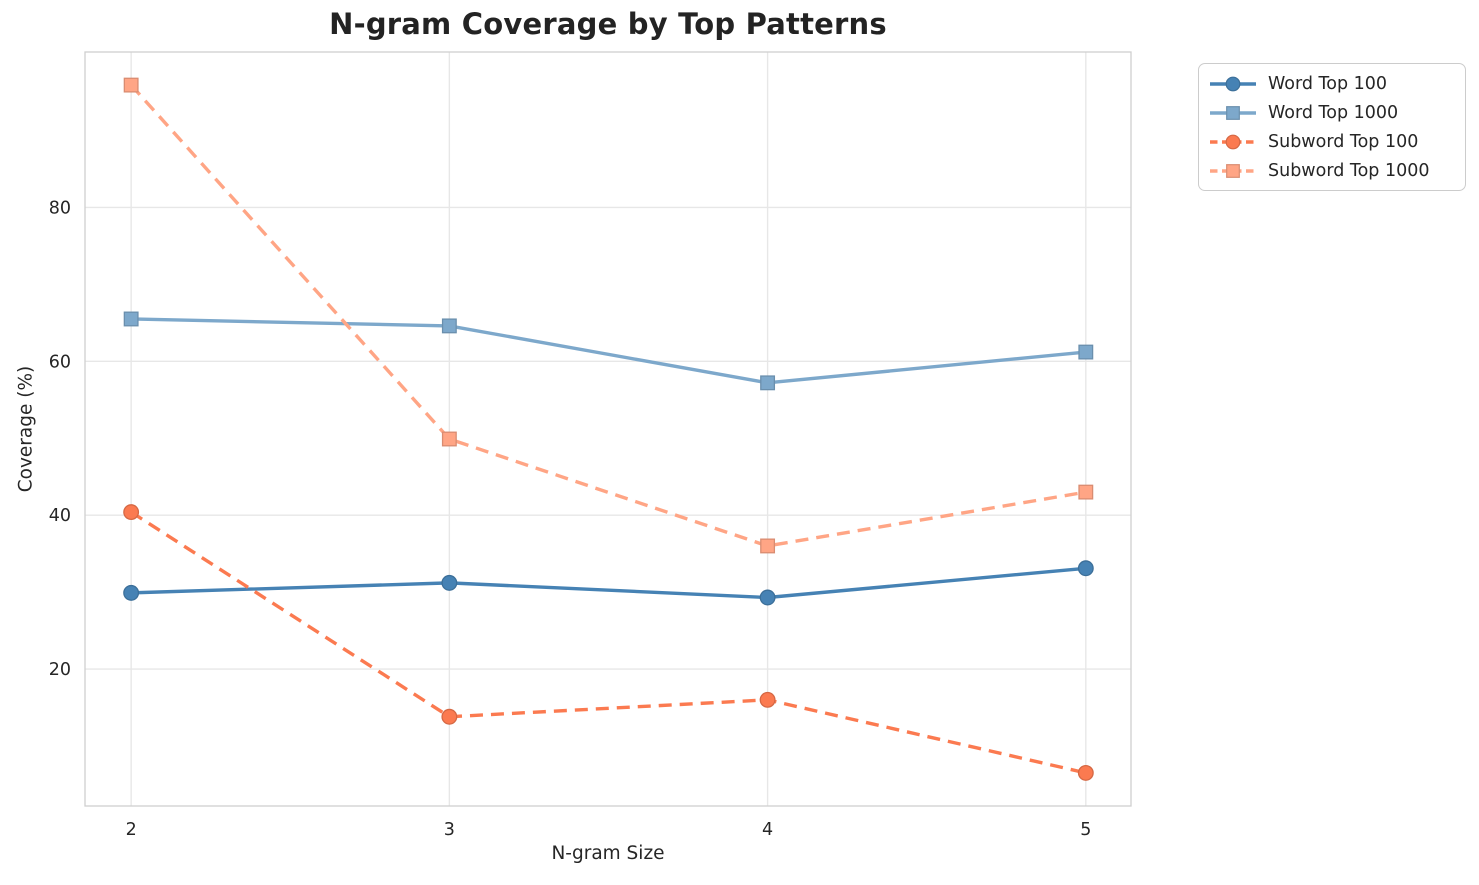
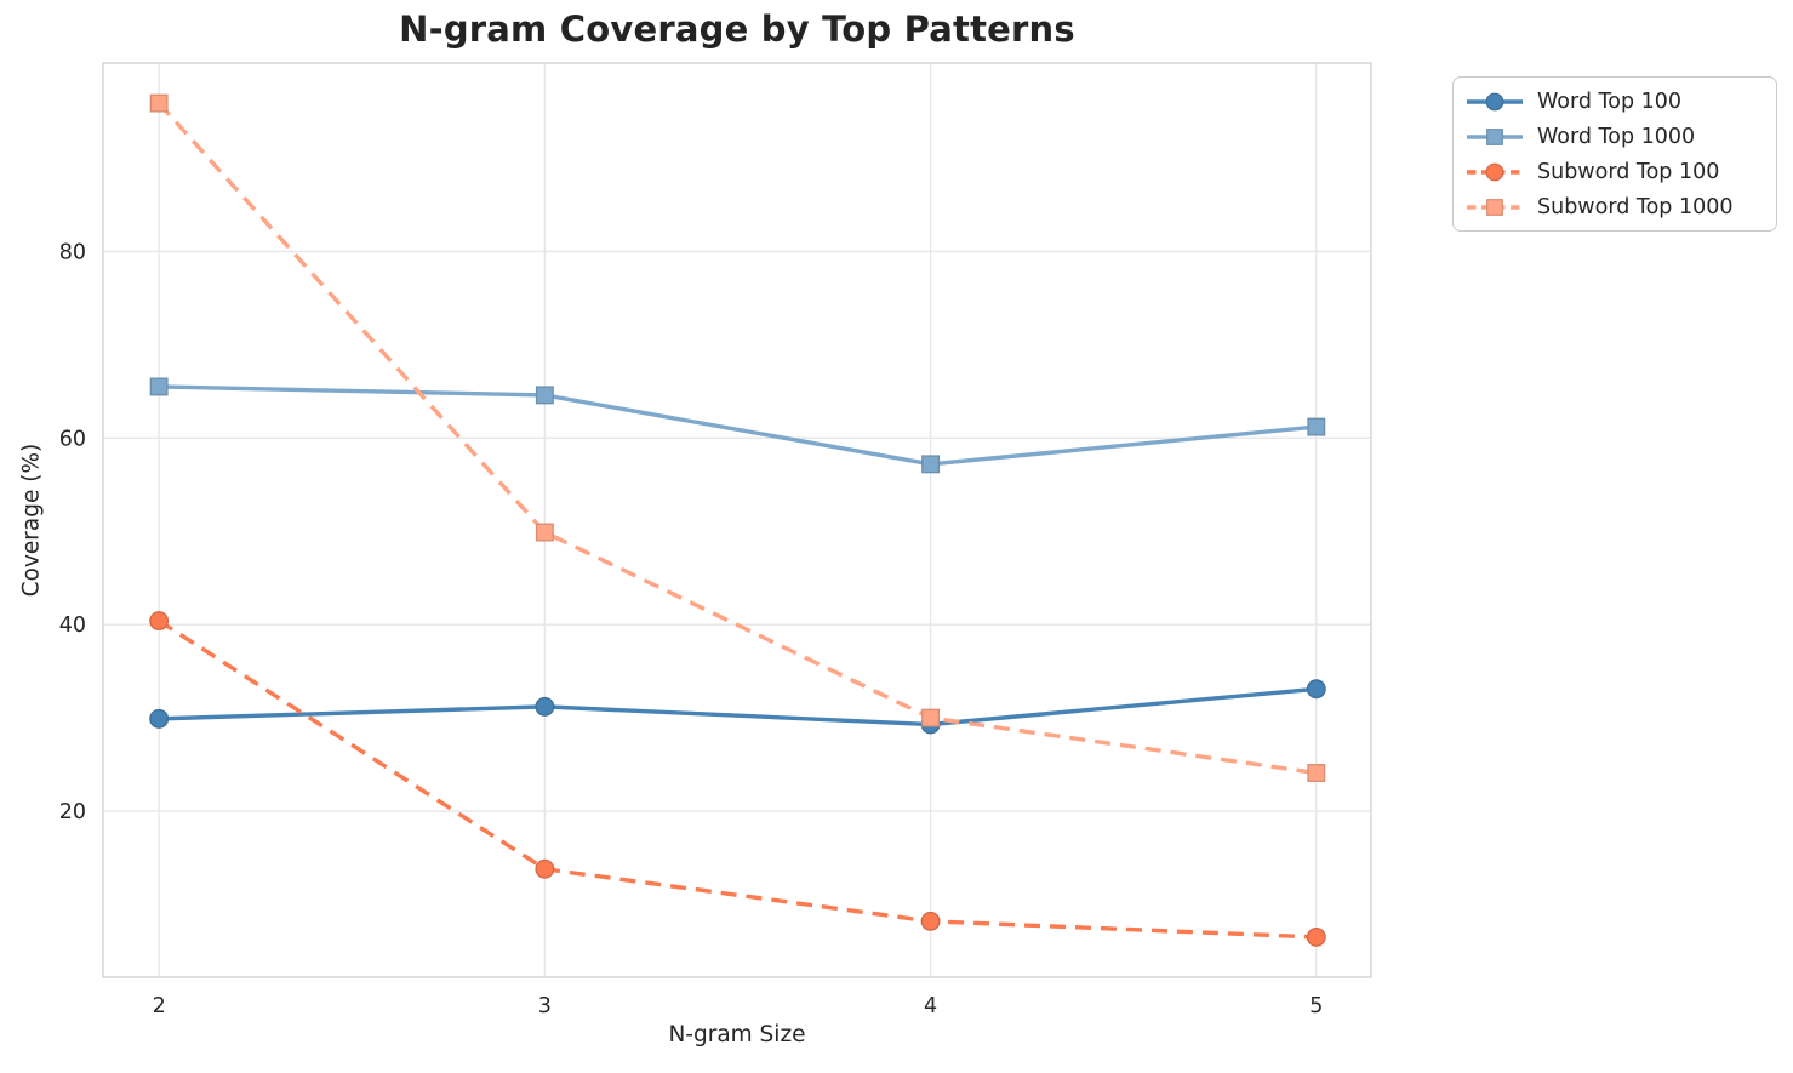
Subword Top 100/4: 16 -> 8
Subword Top 1000/4: 36 -> 30
Subword Top 1000/5: 43 -> 24
